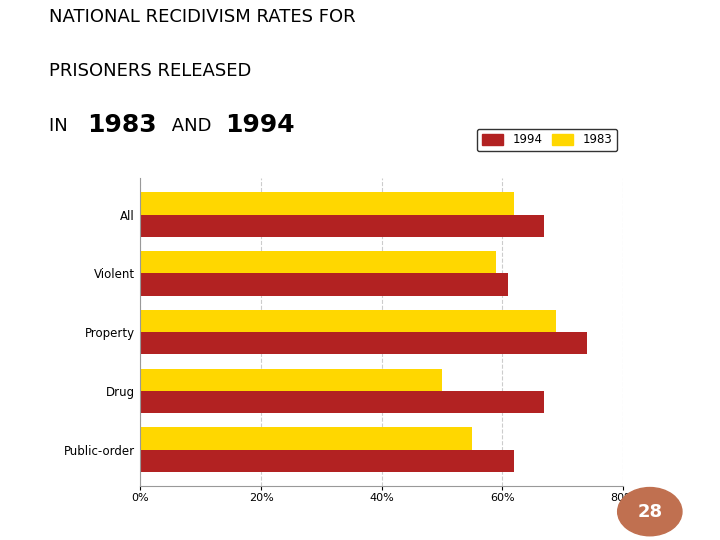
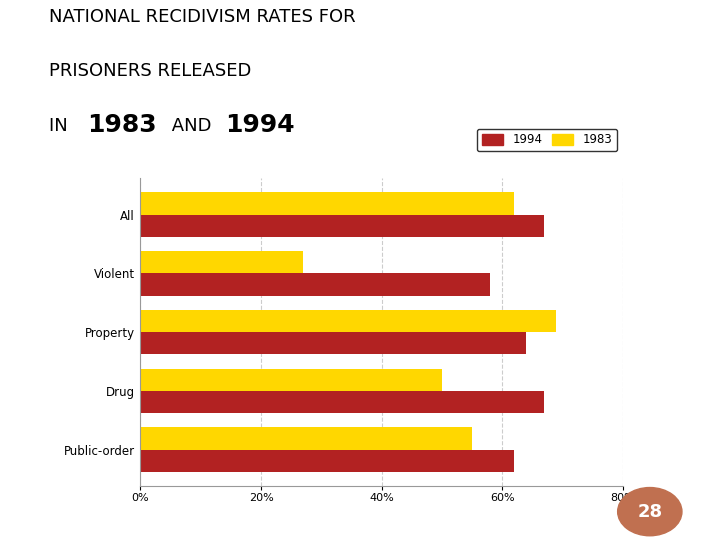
1983/Violent: 59% -> 27%
1994/Violent: 61% -> 58%
1994/Property: 74% -> 64%
